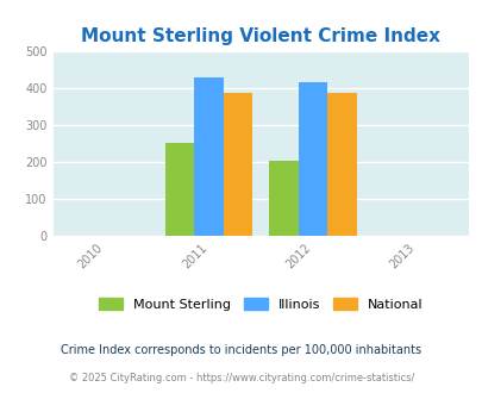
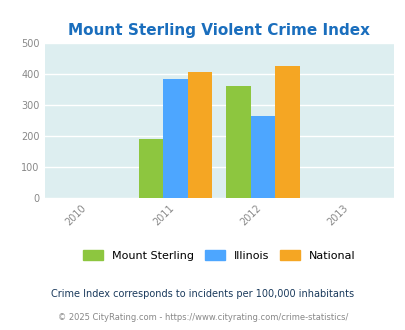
Mount Sterling/2011: 250 -> 190
Illinois/2011: 430 -> 385
National/2011: 387 -> 405
Mount Sterling/2012: 204 -> 360
Illinois/2012: 416 -> 265
National/2012: 387 -> 425
